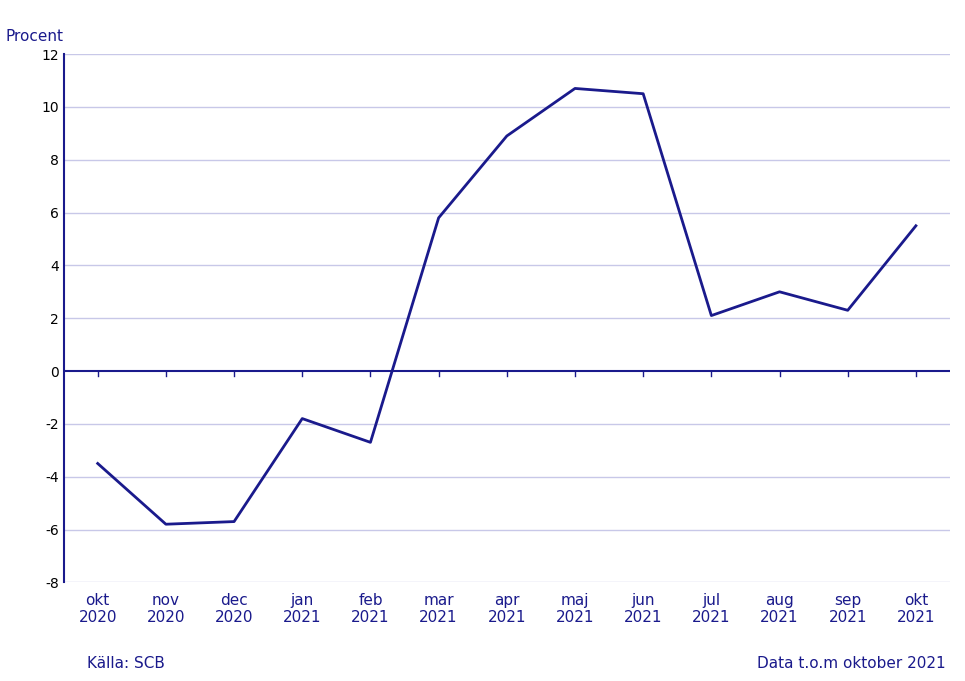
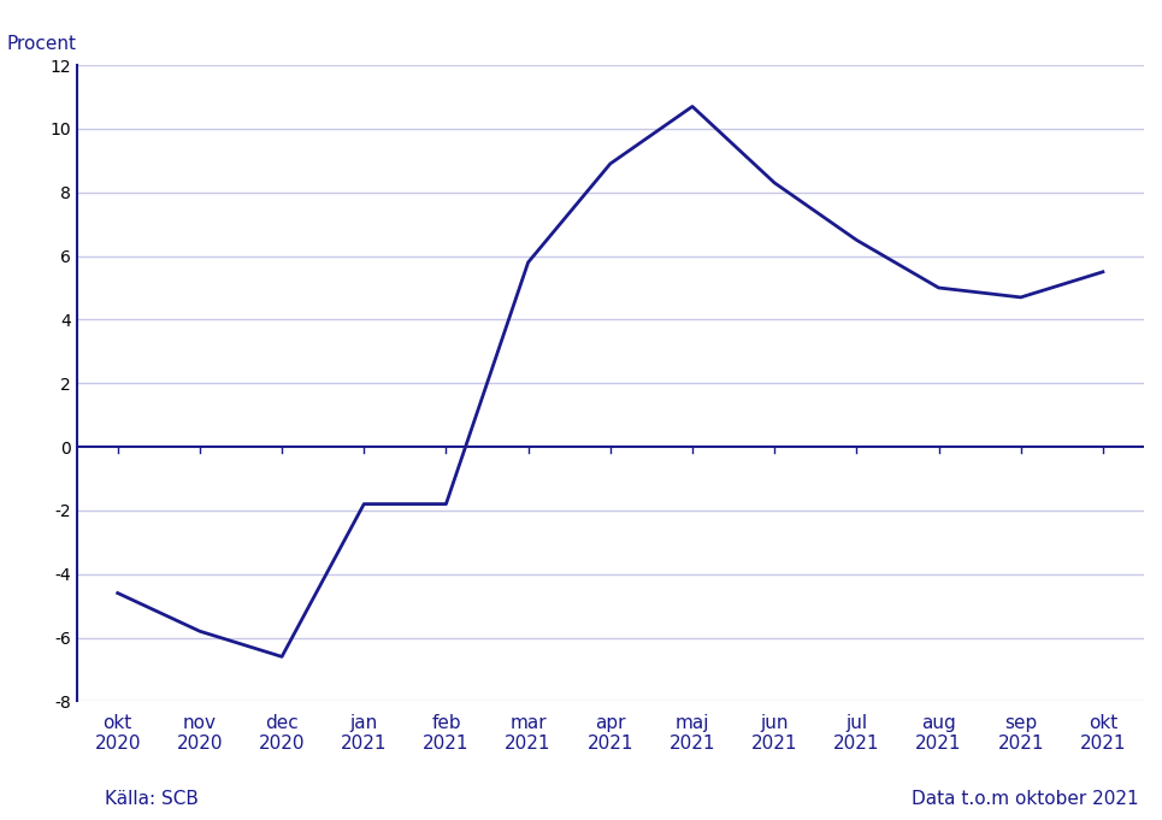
okt 2020: -3.5 -> -4.6
dec 2020: -5.7 -> -6.6
feb 2021: -2.7 -> -1.8
jun 2021: 10.5 -> 8.3
jul 2021: 2.1 -> 6.5
aug 2021: 3.0 -> 5.0
sep 2021: 2.3 -> 4.7
